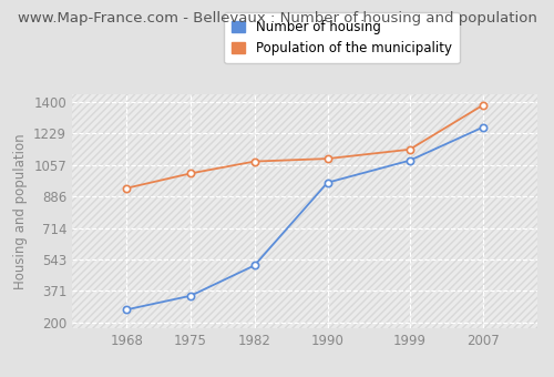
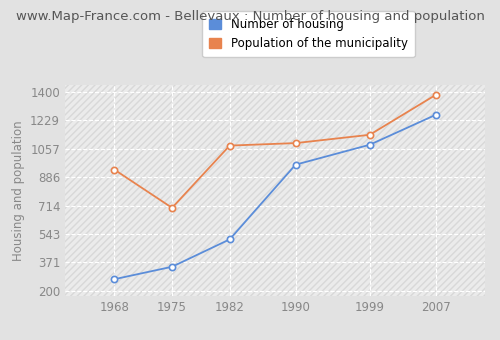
Population of the municipality/1975: 1010 -> 700
